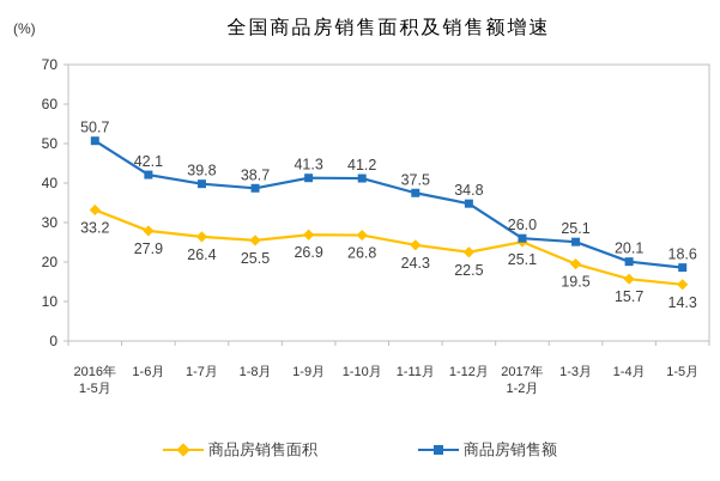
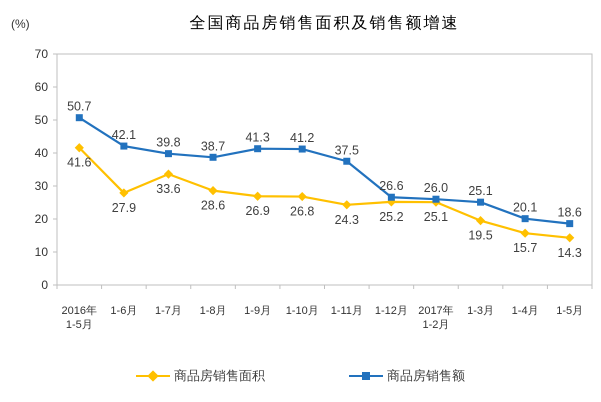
商品房销售面积/2016年 1-5月: 33.2 -> 41.6
商品房销售面积/1-7月: 26.4 -> 33.6
商品房销售面积/1-8月: 25.5 -> 28.6
商品房销售面积/1-12月: 22.5 -> 25.2
商品房销售额/1-12月: 34.8 -> 26.6
